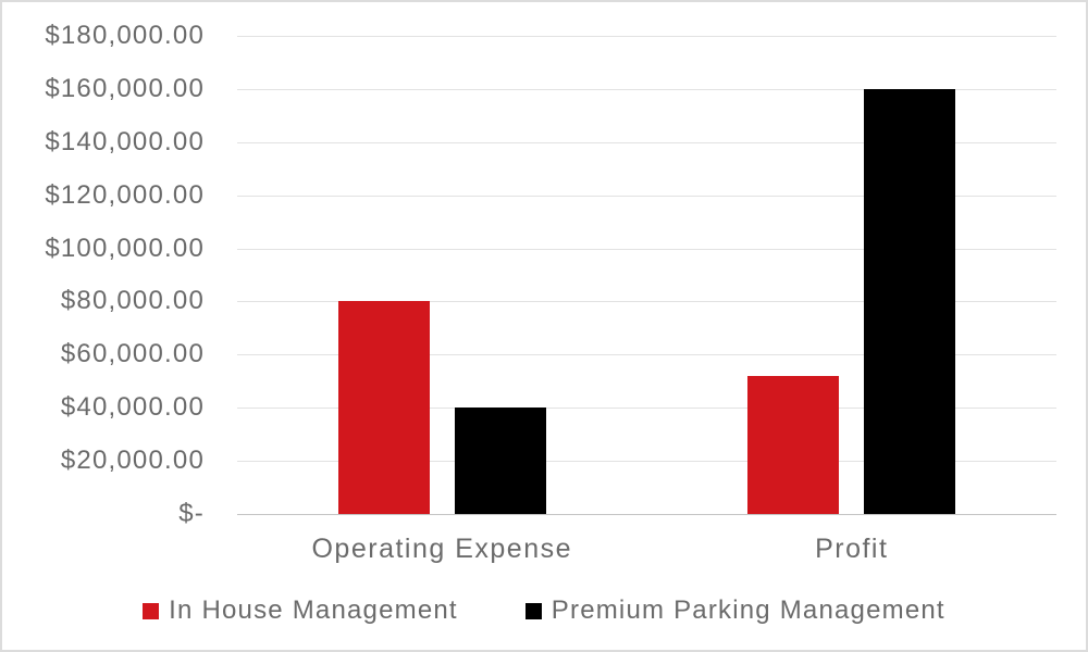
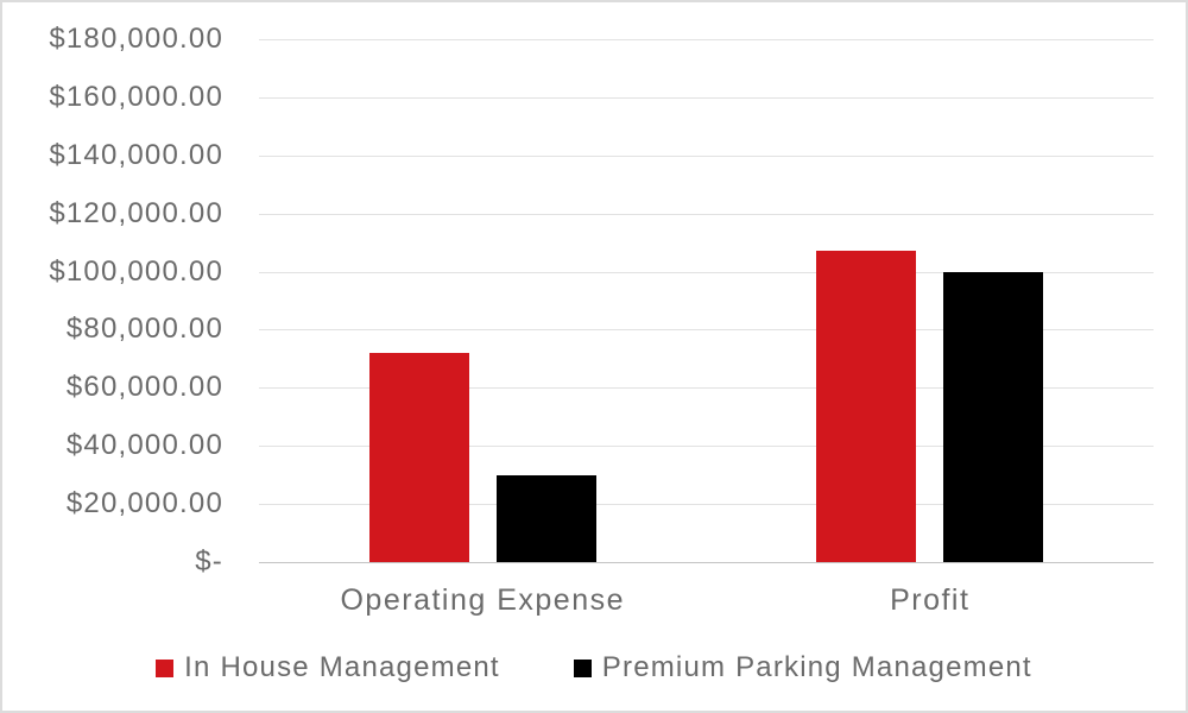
In House Management/Operating Expense: $80000 -> $72000
Premium Parking Management/Operating Expense: $40000 -> $30000
In House Management/Profit: $52000 -> $107000
Premium Parking Management/Profit: $160000 -> $100000
